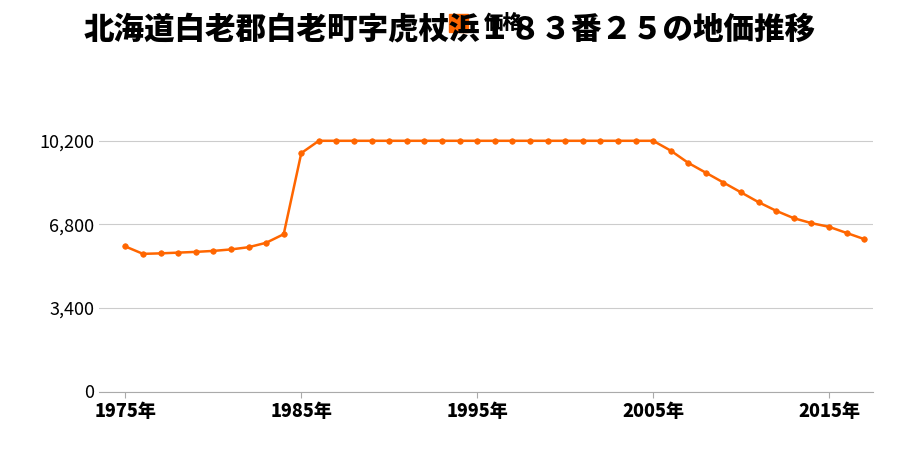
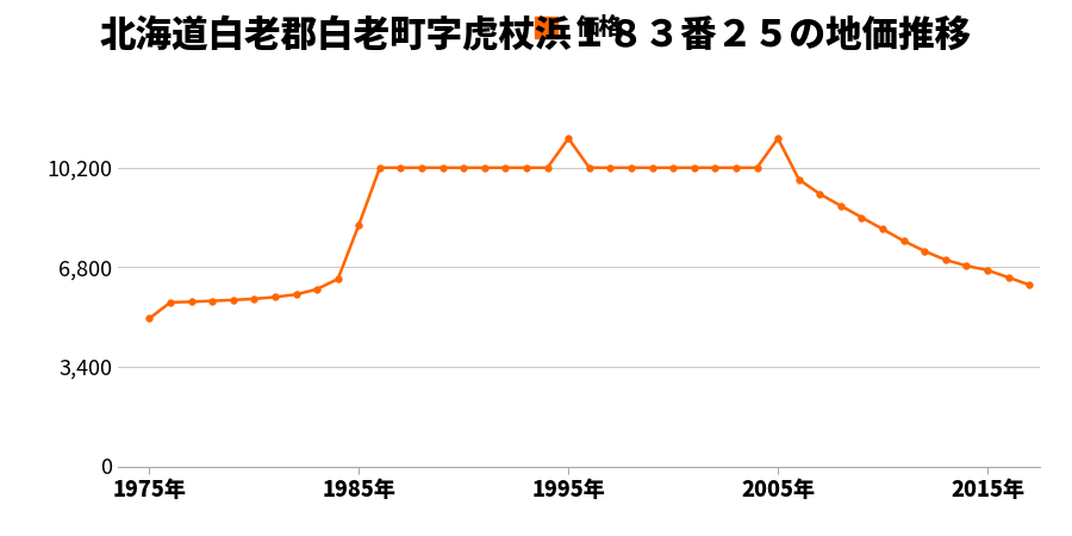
1975年: 5,900 -> 5,050
1985年: 9,700 -> 8,250
1995年: 10,200 -> 11,200
2005年: 10,200 -> 11,200
